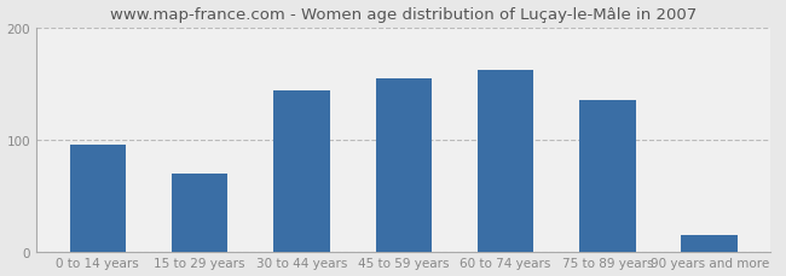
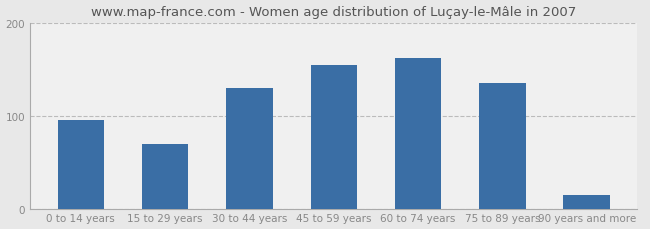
30 to 44 years: 144 -> 130
